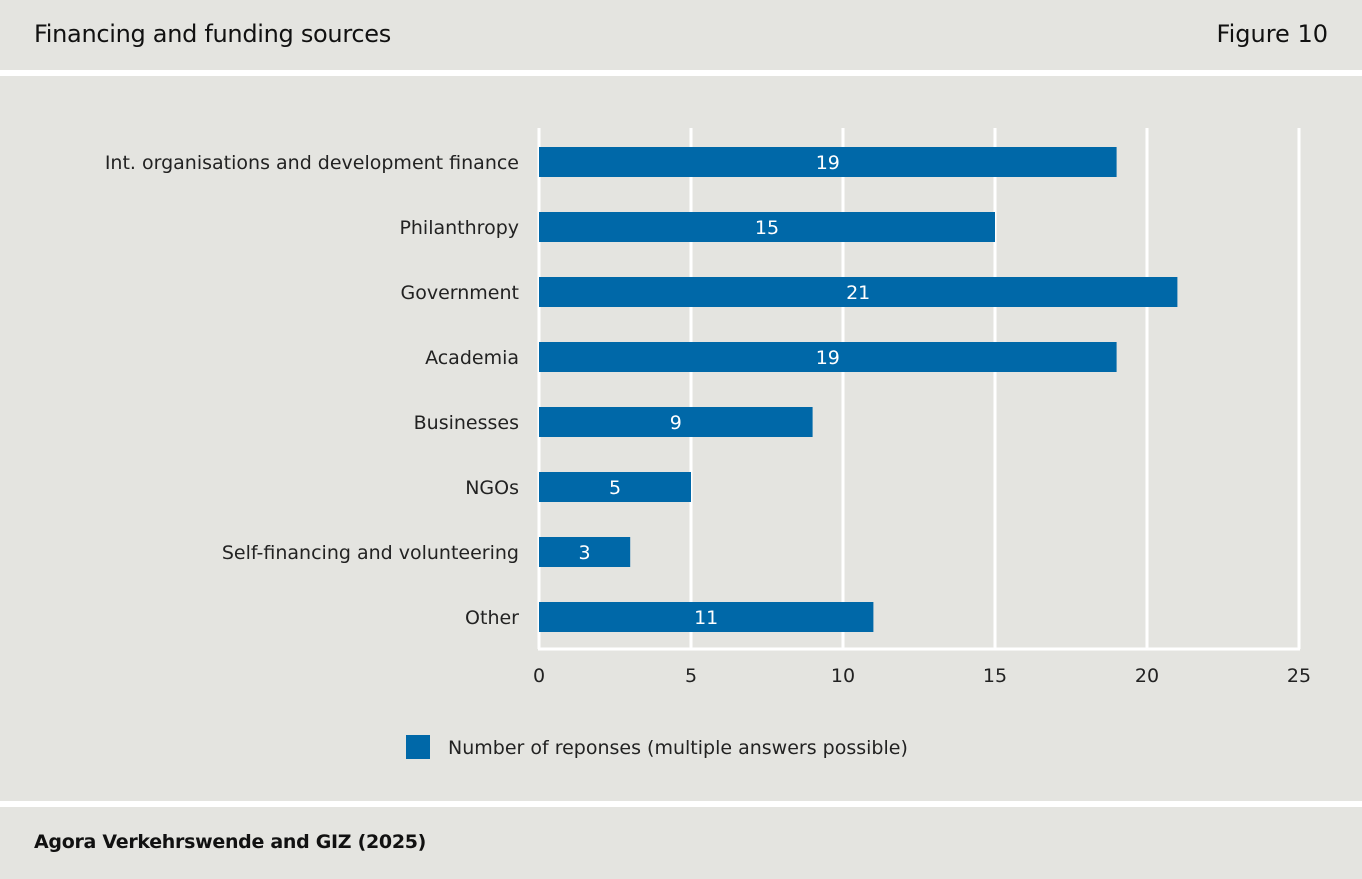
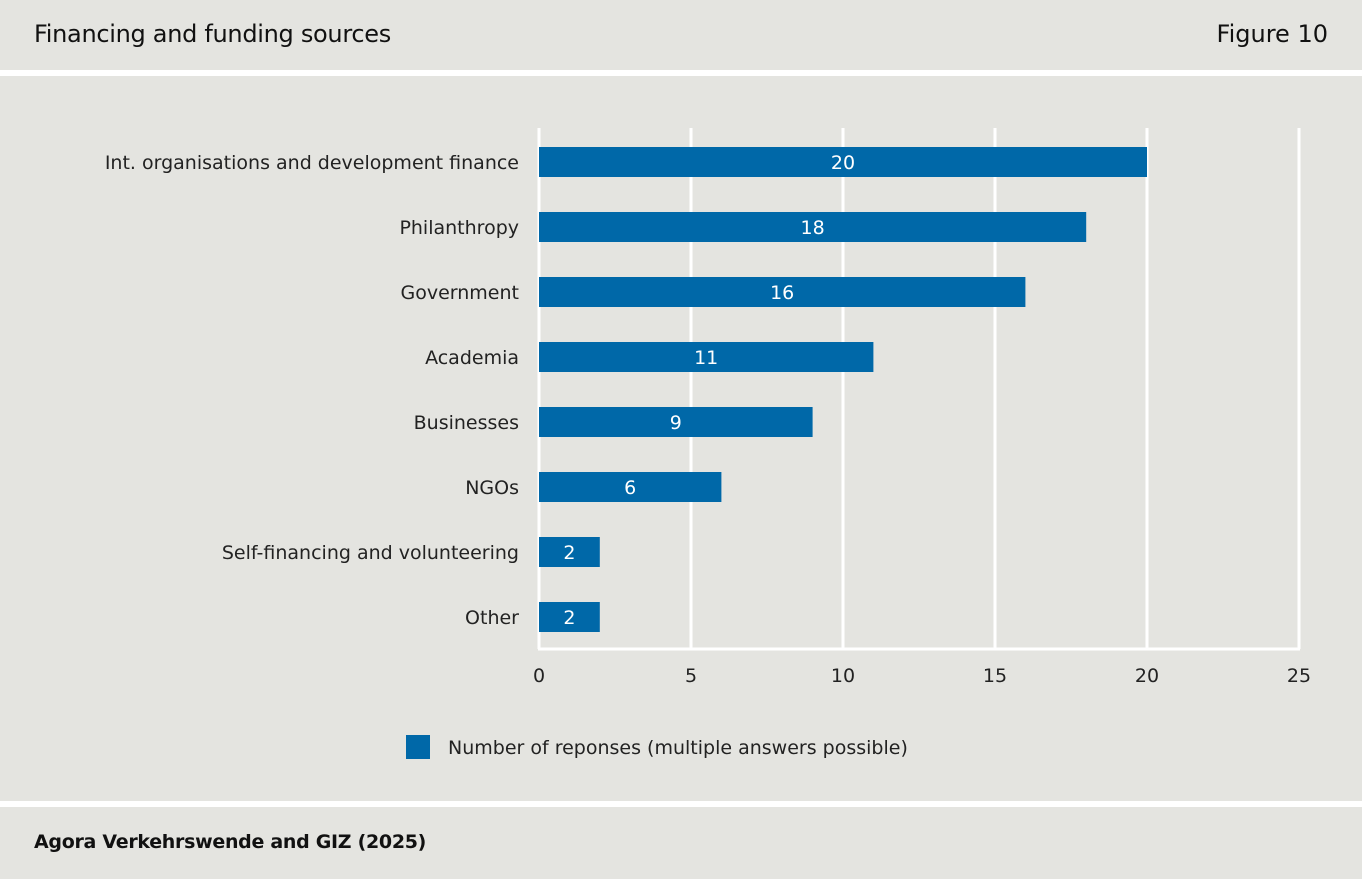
Int. organisations and development finance: 19 -> 20
Philanthropy: 15 -> 18
Government: 21 -> 16
Academia: 19 -> 11
NGOs: 5 -> 6
Self-financing and volunteering: 3 -> 2
Other: 11 -> 2
